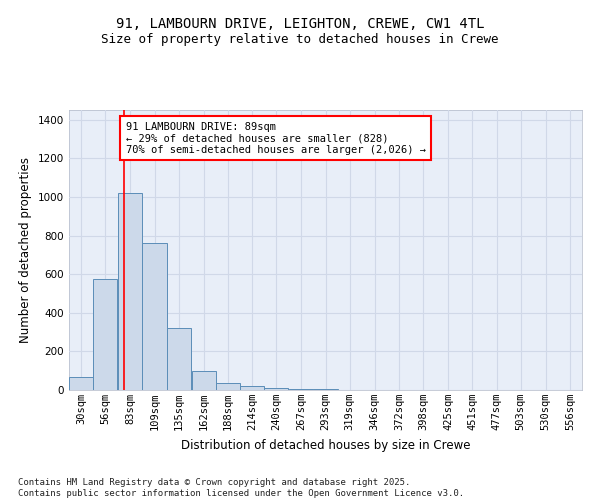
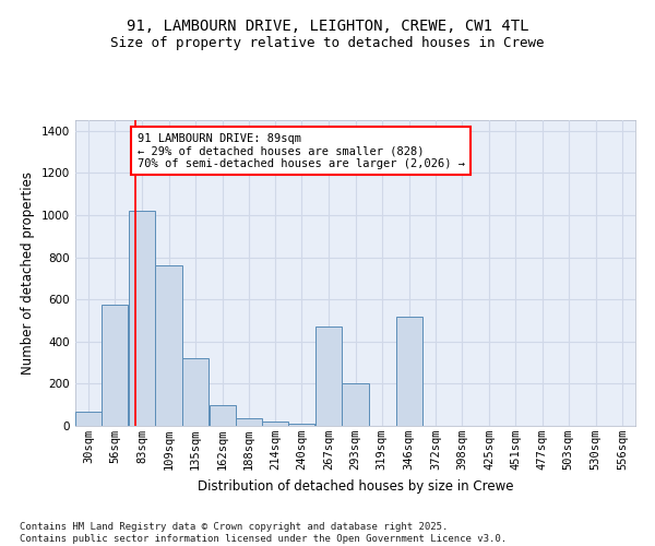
267sqm: 0 -> 470
293sqm: 0 -> 200
346sqm: 0 -> 520
